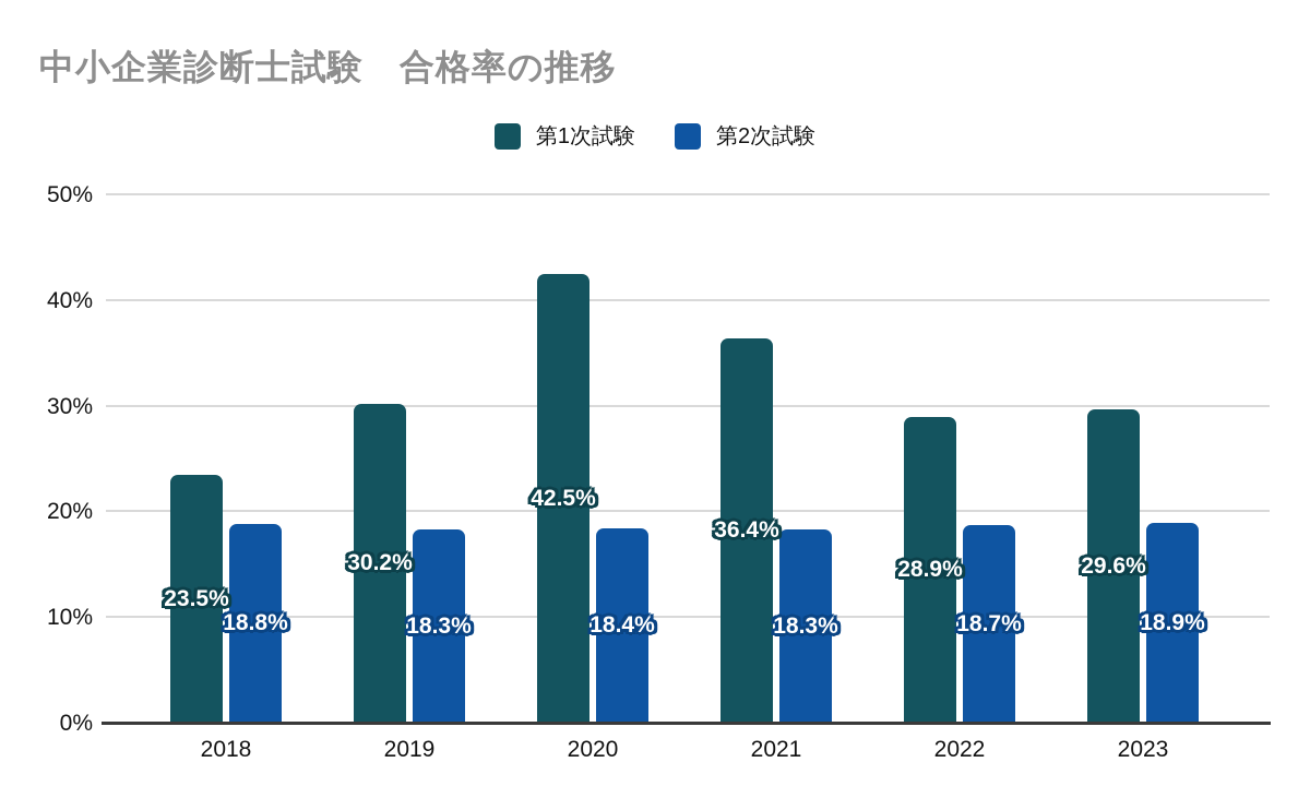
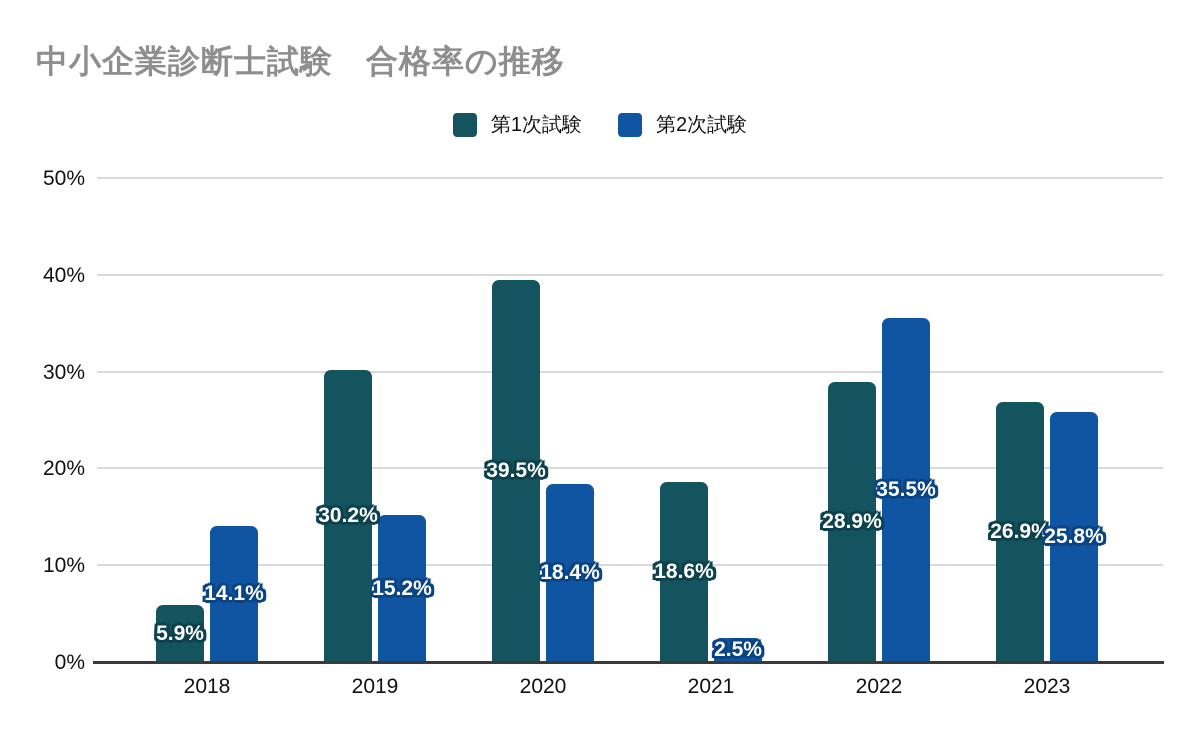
第1次試験/2018: 23.5% -> 5.9%
第2次試験/2018: 18.8% -> 14.1%
第2次試験/2019: 18.3% -> 15.2%
第1次試験/2020: 42.5% -> 39.5%
第1次試験/2021: 36.4% -> 18.6%
第2次試験/2021: 18.3% -> 2.5%
第2次試験/2022: 18.7% -> 35.5%
第1次試験/2023: 29.6% -> 26.9%
第2次試験/2023: 18.9% -> 25.8%
